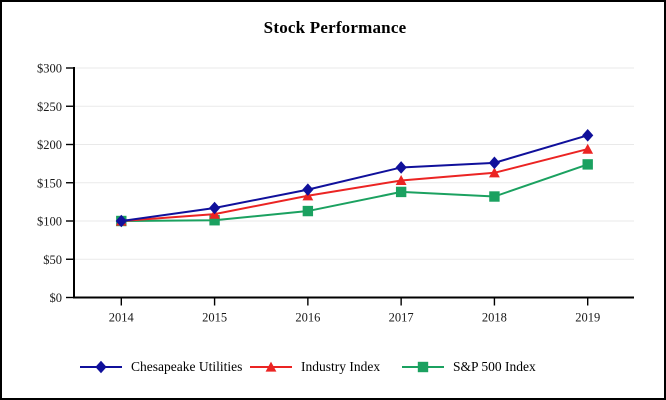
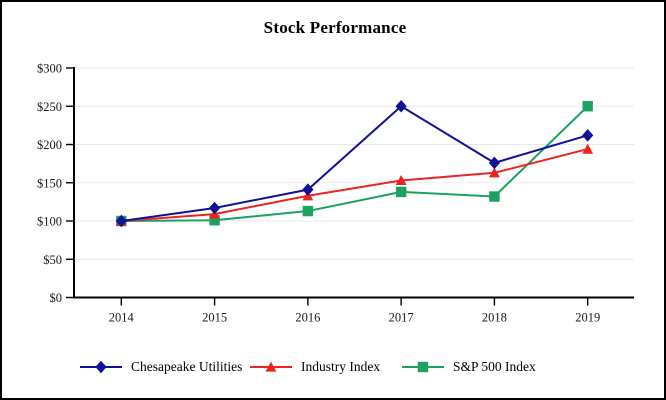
Chesapeake Utilities/2017: $170 -> $250
S&P 500 Index/2019: $170 -> $250
